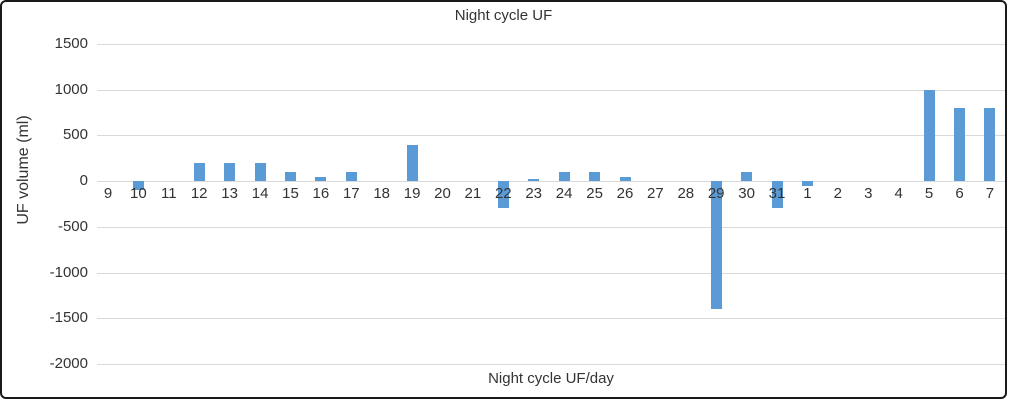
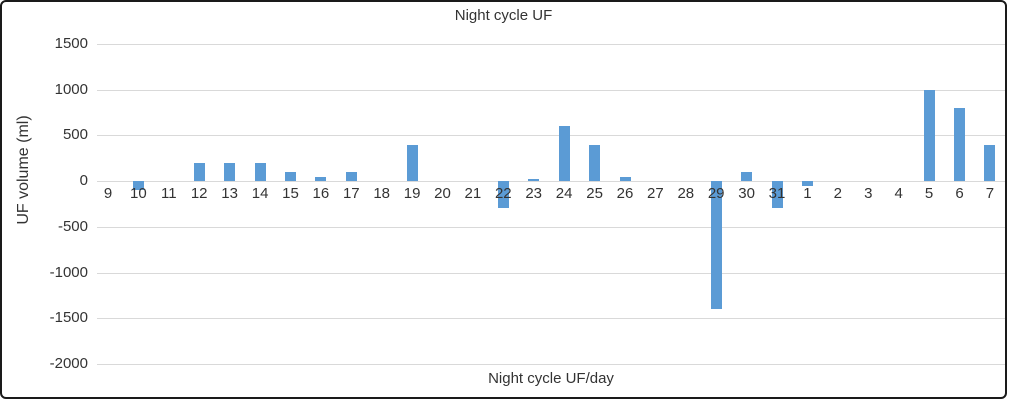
24: 100 -> 600
25: 100 -> 400
7: 800 -> 400
